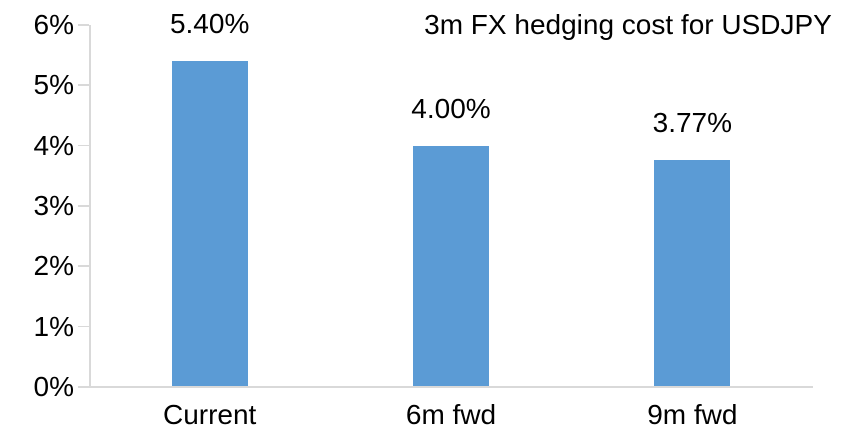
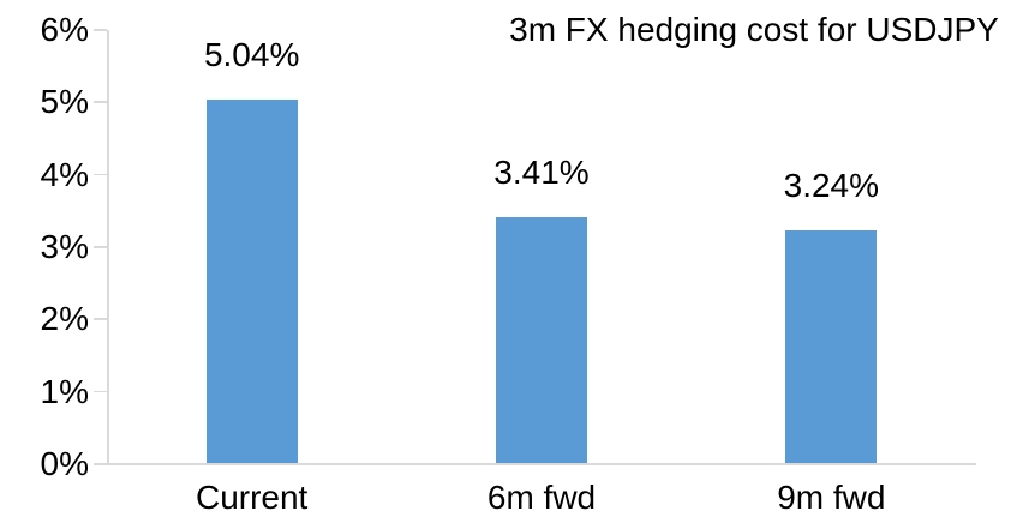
Current: 5.40% -> 5.04%
6m fwd: 4.00% -> 3.41%
9m fwd: 3.77% -> 3.24%
